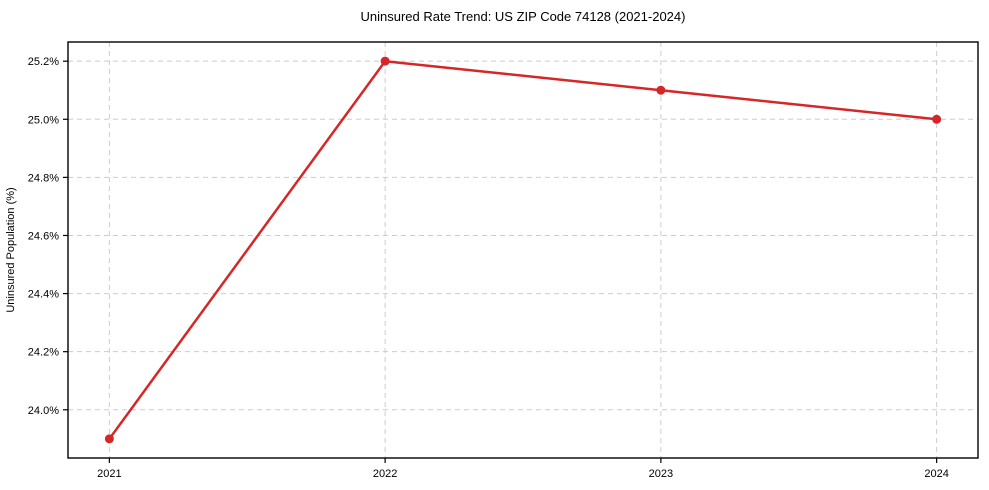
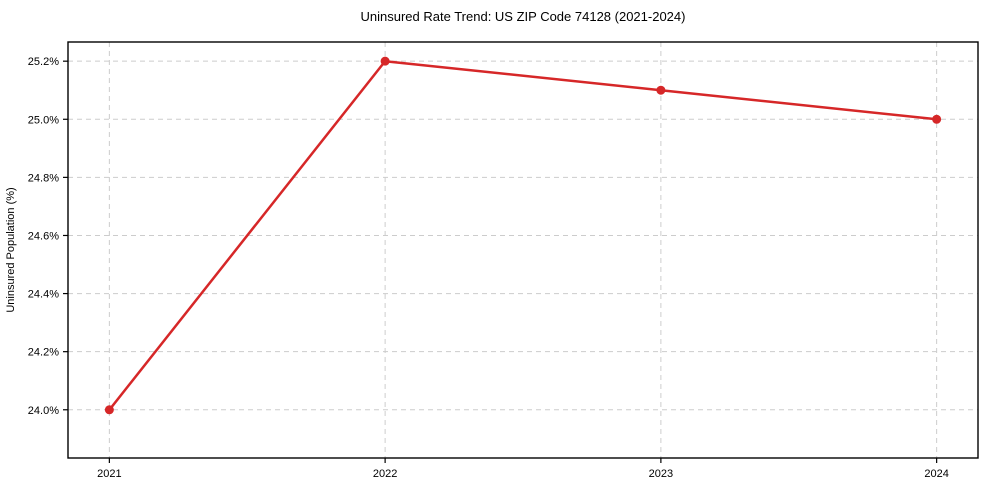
2021: 23.9% -> 24.0%
